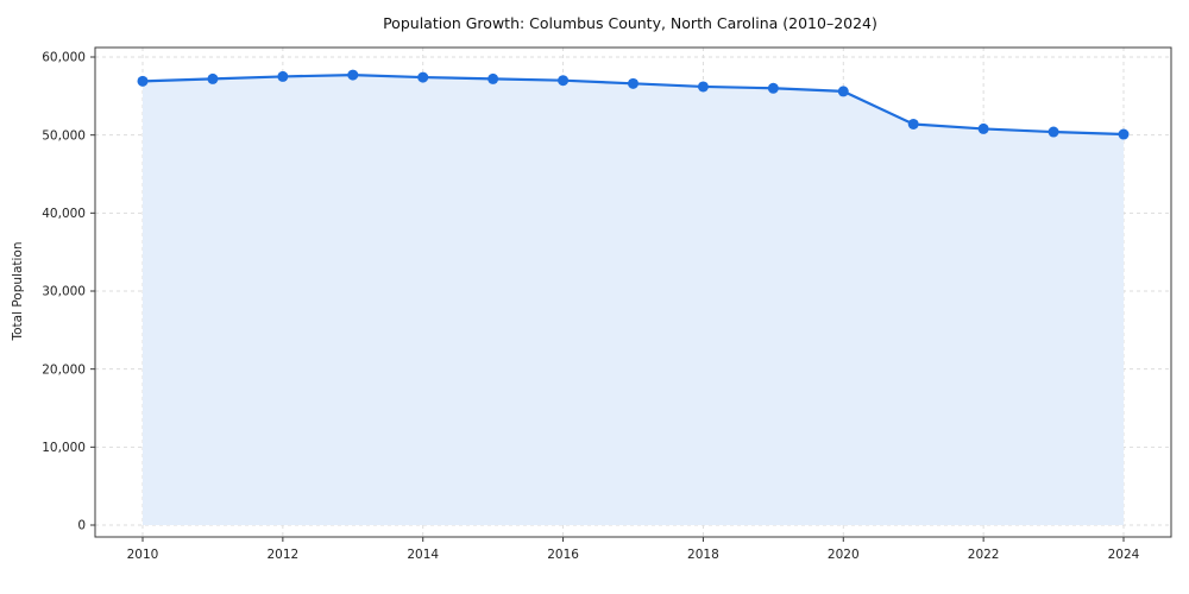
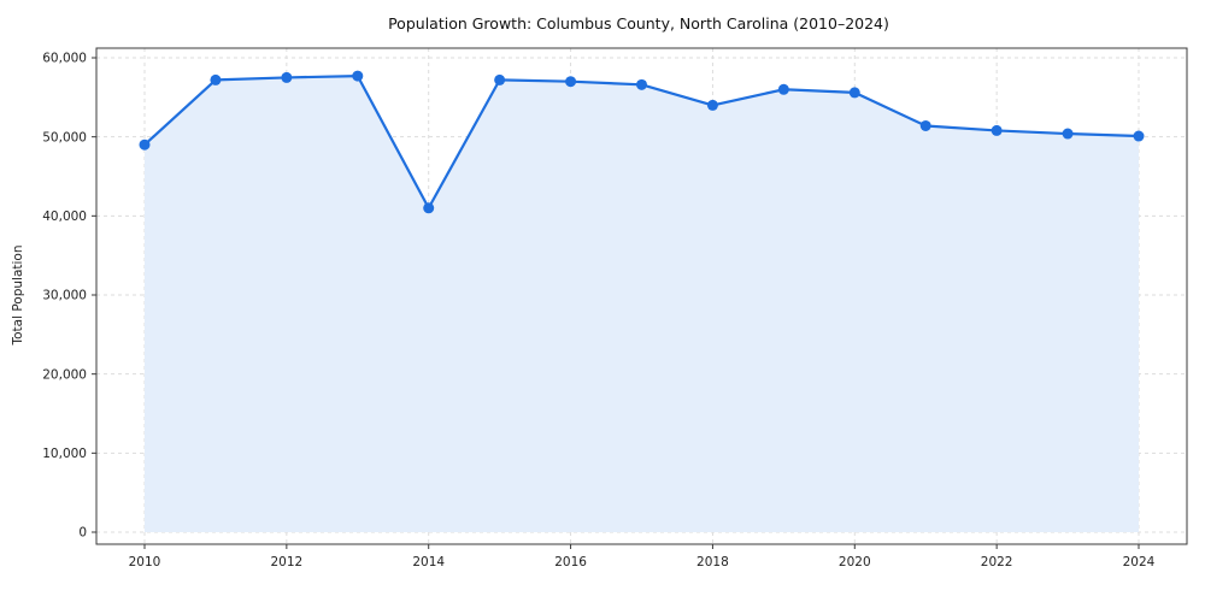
2010: 57000 -> 49000
2014: 57000 -> 41000
2018: 56000 -> 54000
